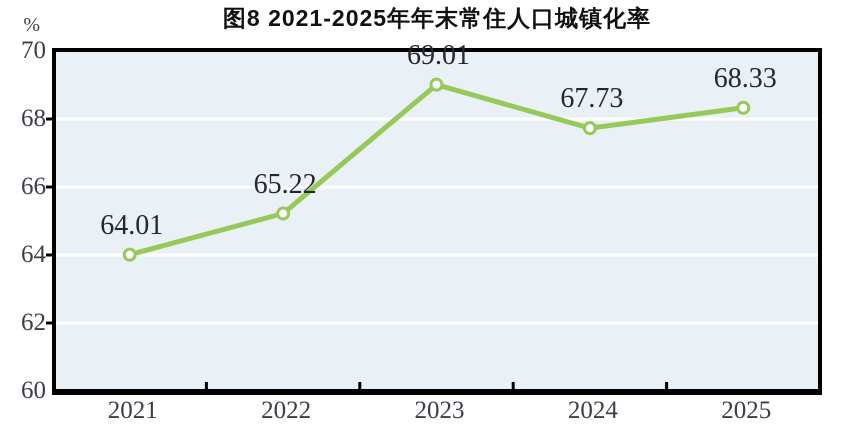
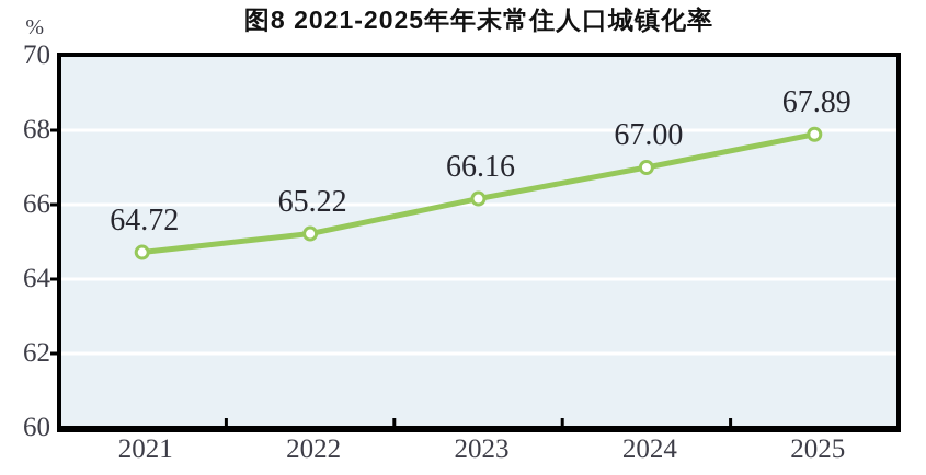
2021: 64.01 -> 64.72
2023: 69.01 -> 66.16
2024: 67.73 -> 67.00
2025: 68.33 -> 67.89
